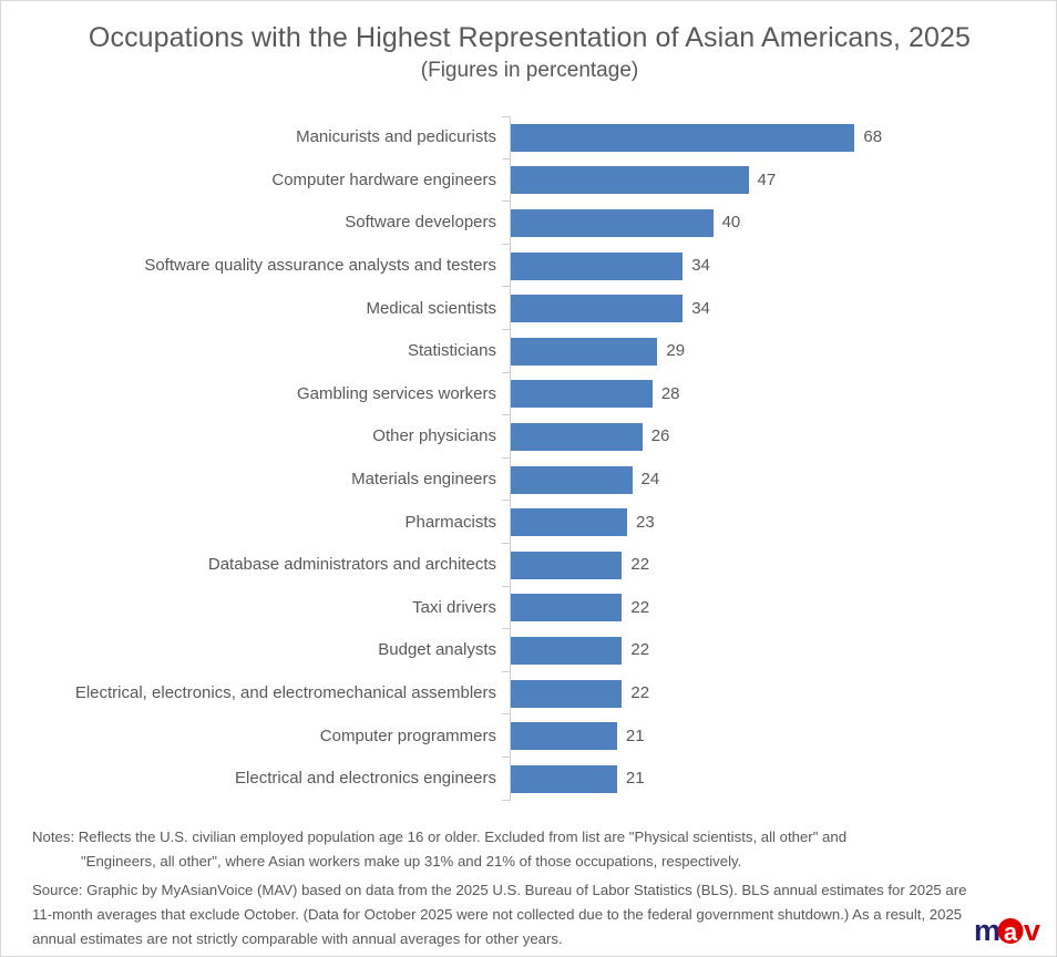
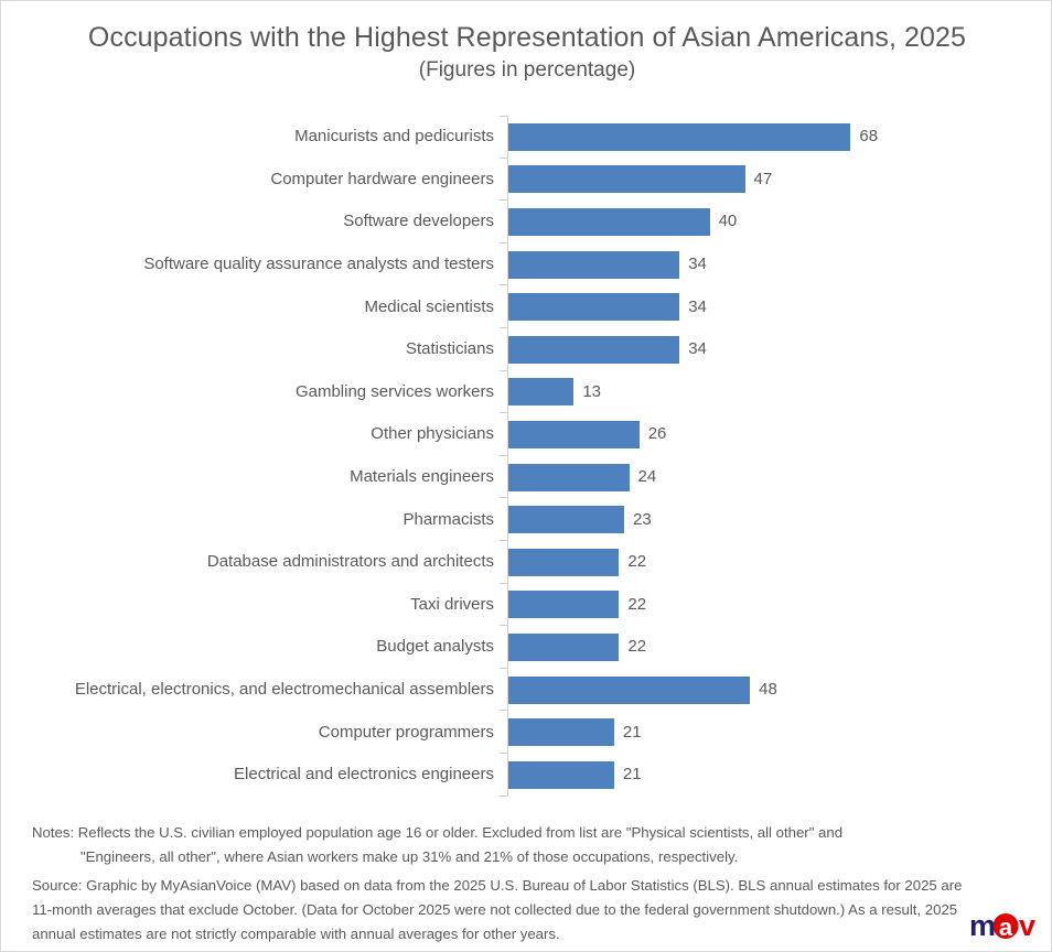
Statisticians: 29 -> 34
Gambling services workers: 28 -> 13
Electrical, electronics, and electromechanical assemblers: 22 -> 48
